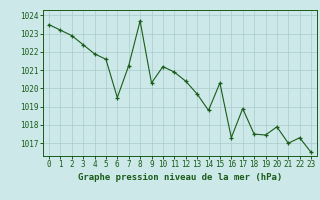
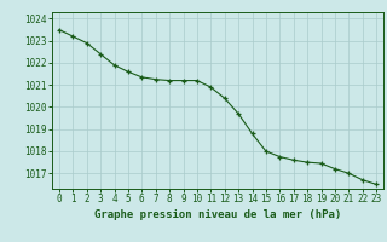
6: 1019.5 -> 1021.4
8: 1023.7 -> 1021.2
9: 1020.3 -> 1021.2
15: 1020.3 -> 1018.0
16: 1017.3 -> 1017.8
17: 1018.9 -> 1017.6
20: 1017.9 -> 1017.2
22: 1017.3 -> 1016.7
